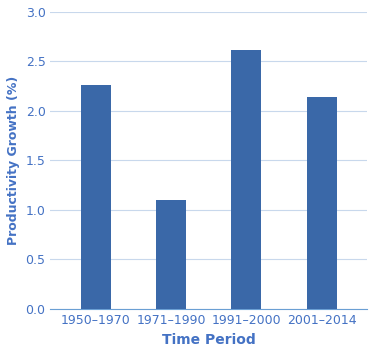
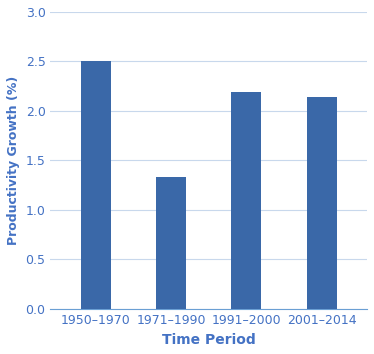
1950–1970: 2.26 -> 2.50
1971–1990: 1.10 -> 1.33
1991–2000: 2.62 -> 2.19
